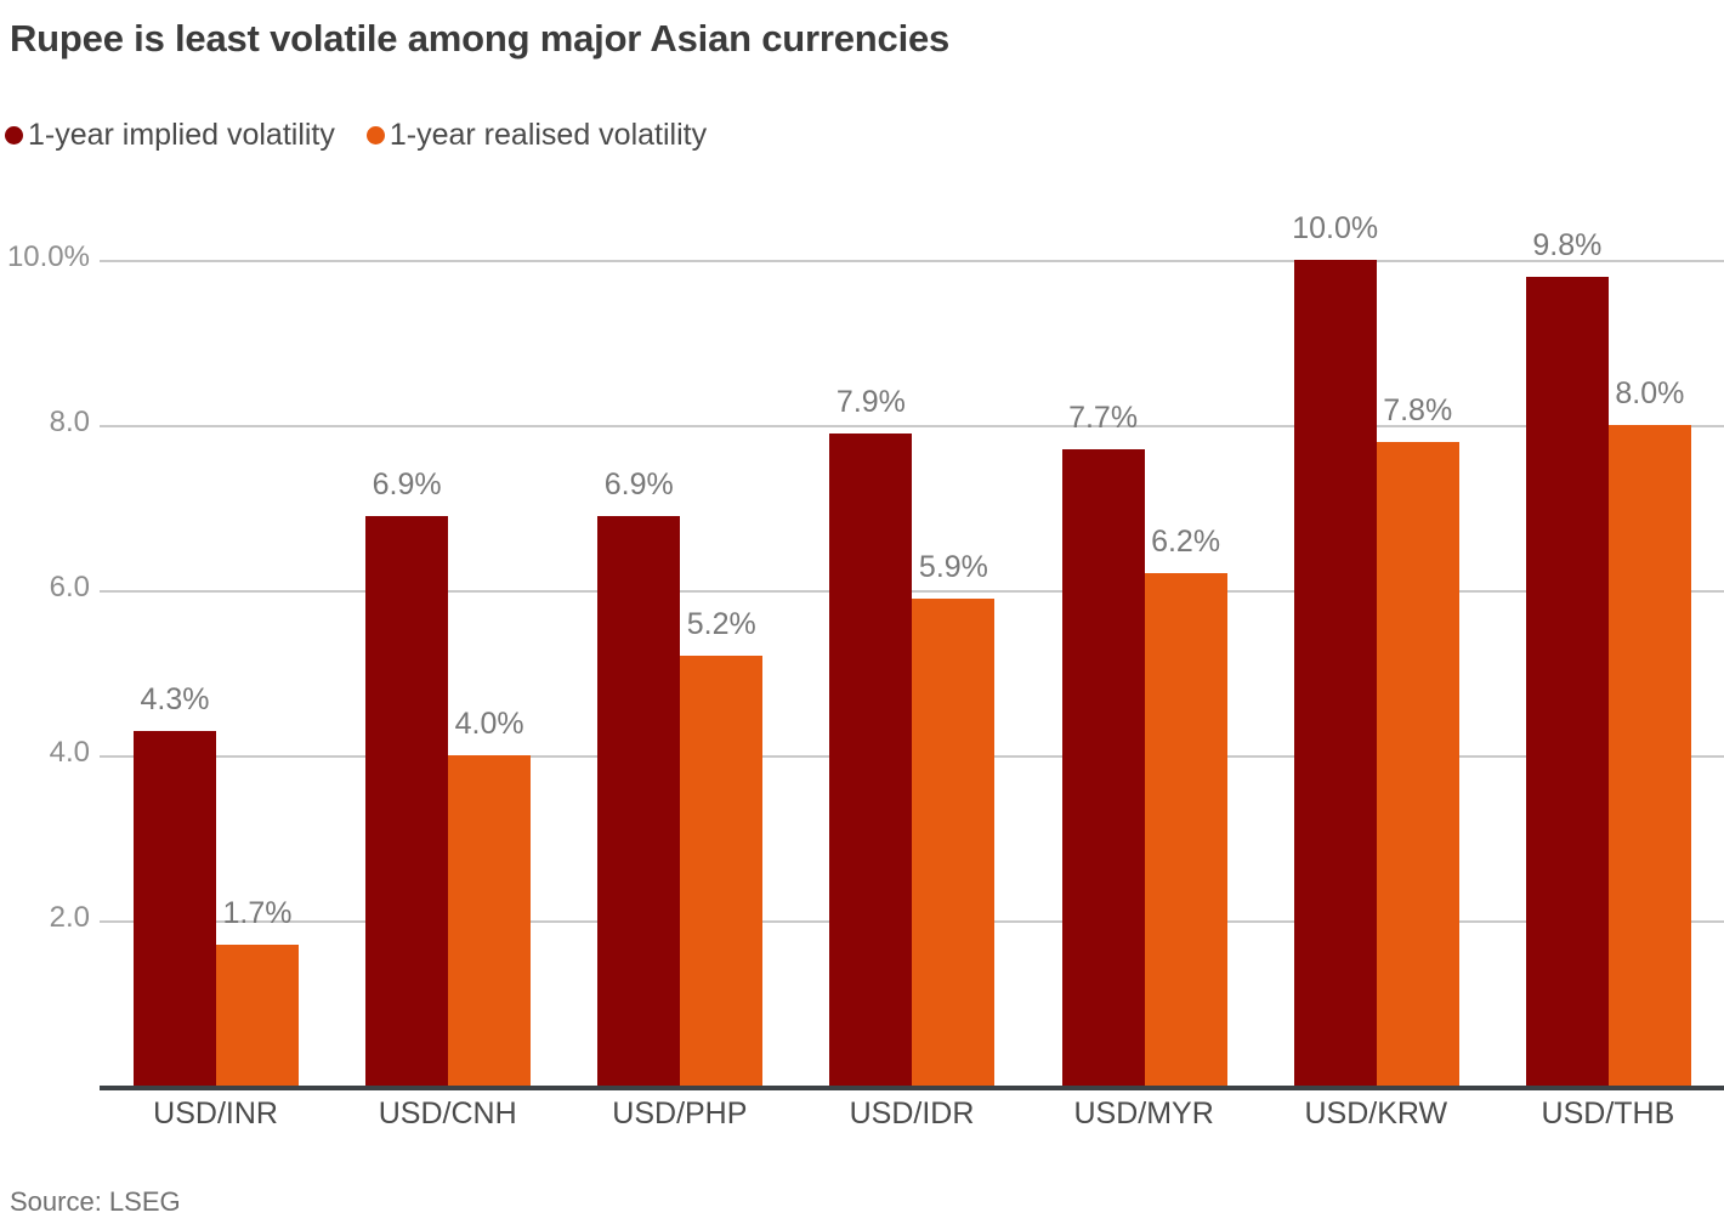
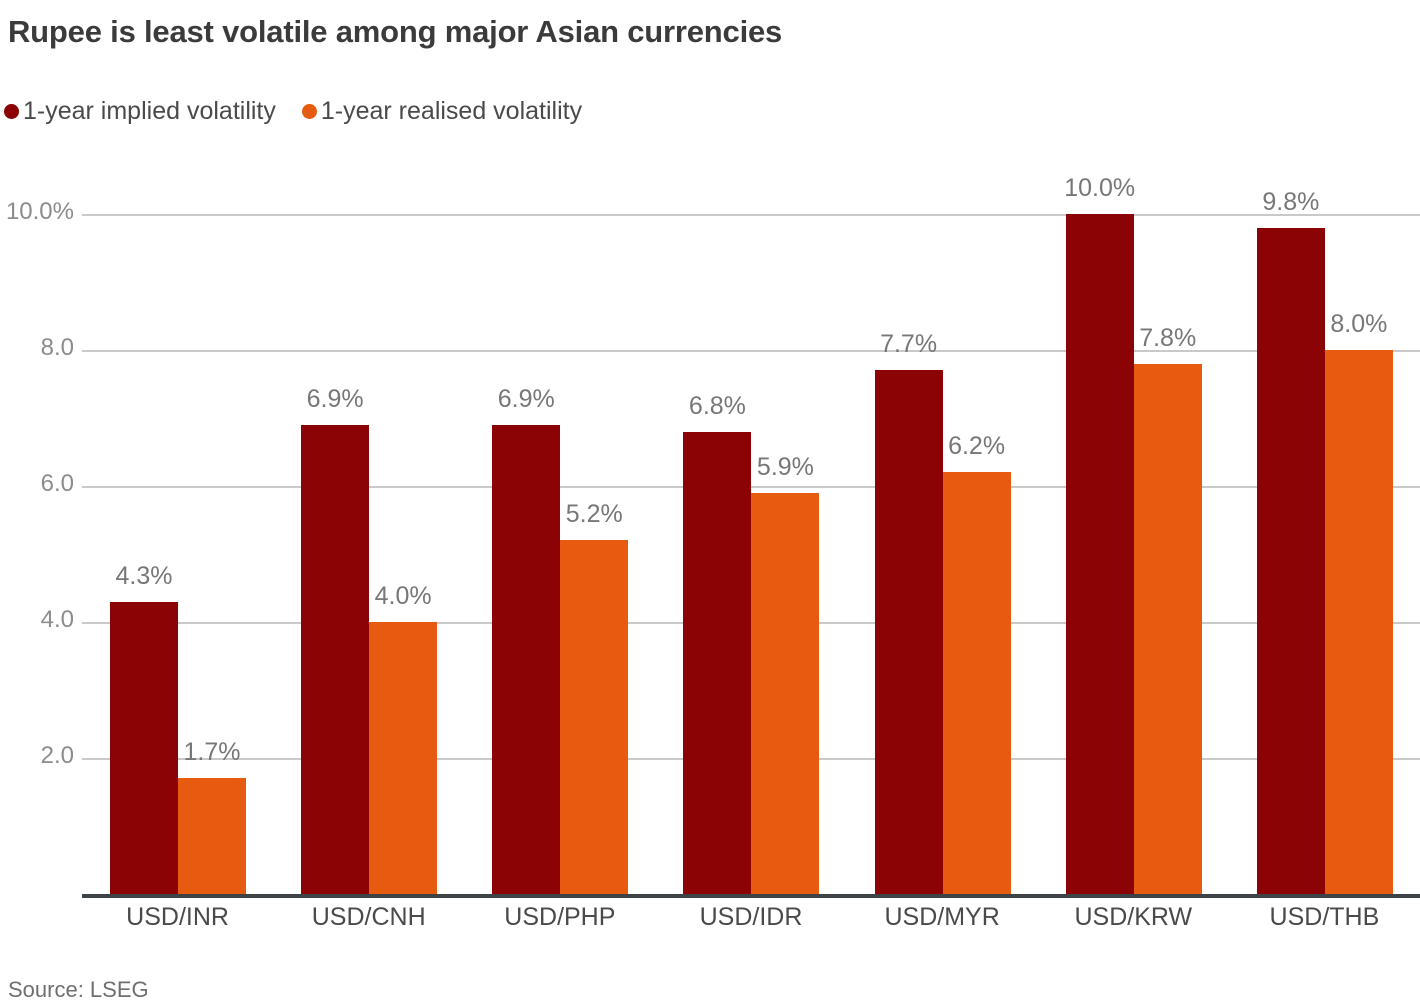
1-year implied volatility/USD/IDR: 7.9% -> 6.8%
